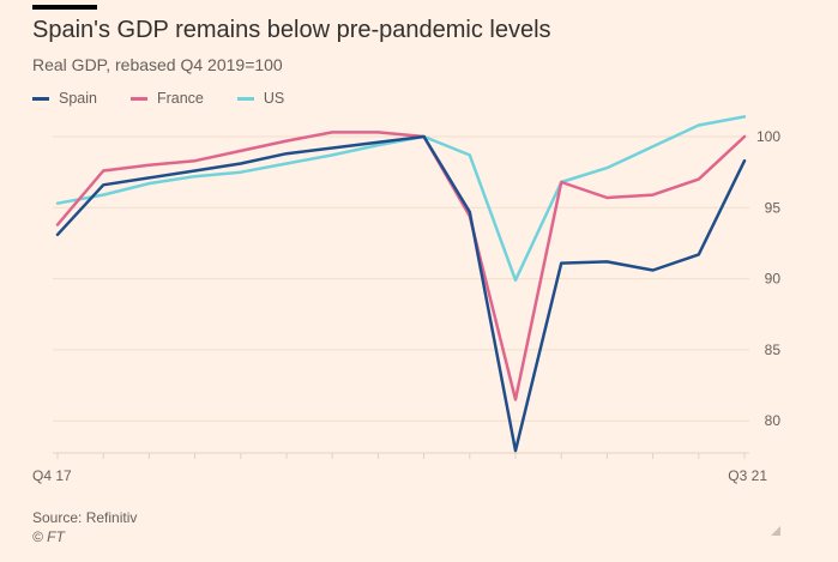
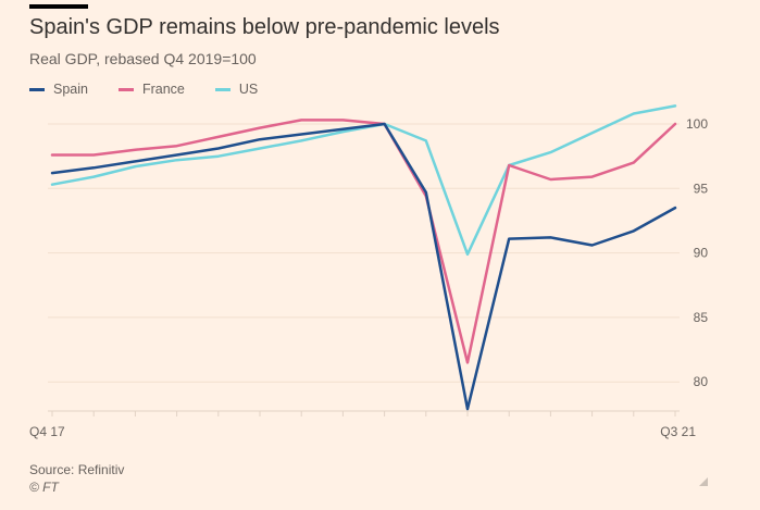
Spain/Q4 17: 93.1 -> 96.2
France/Q4 17: 93.8 -> 97.6
Spain/Q3 21: 98.3 -> 93.5
